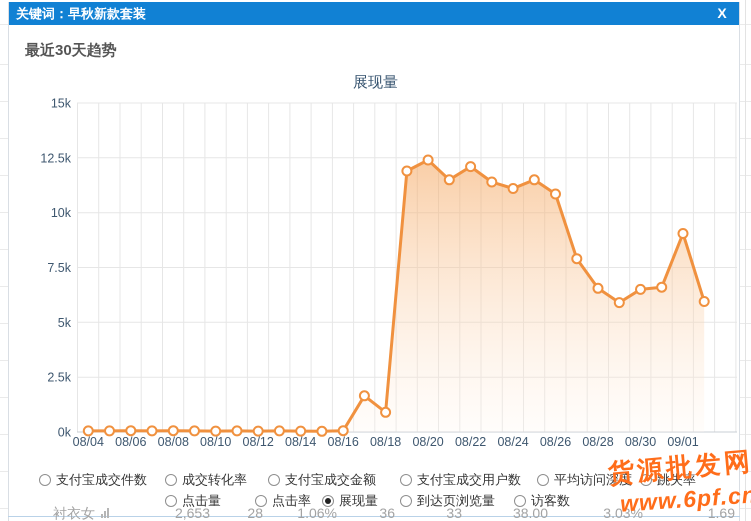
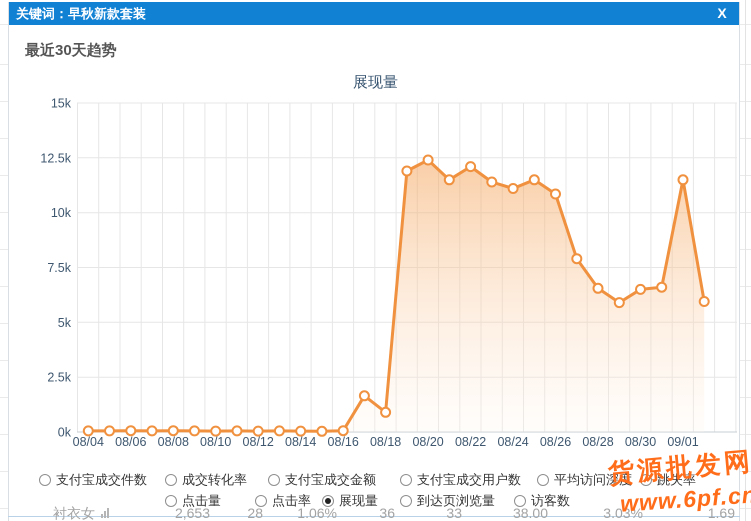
09/01: 9.0k -> 11.5k
